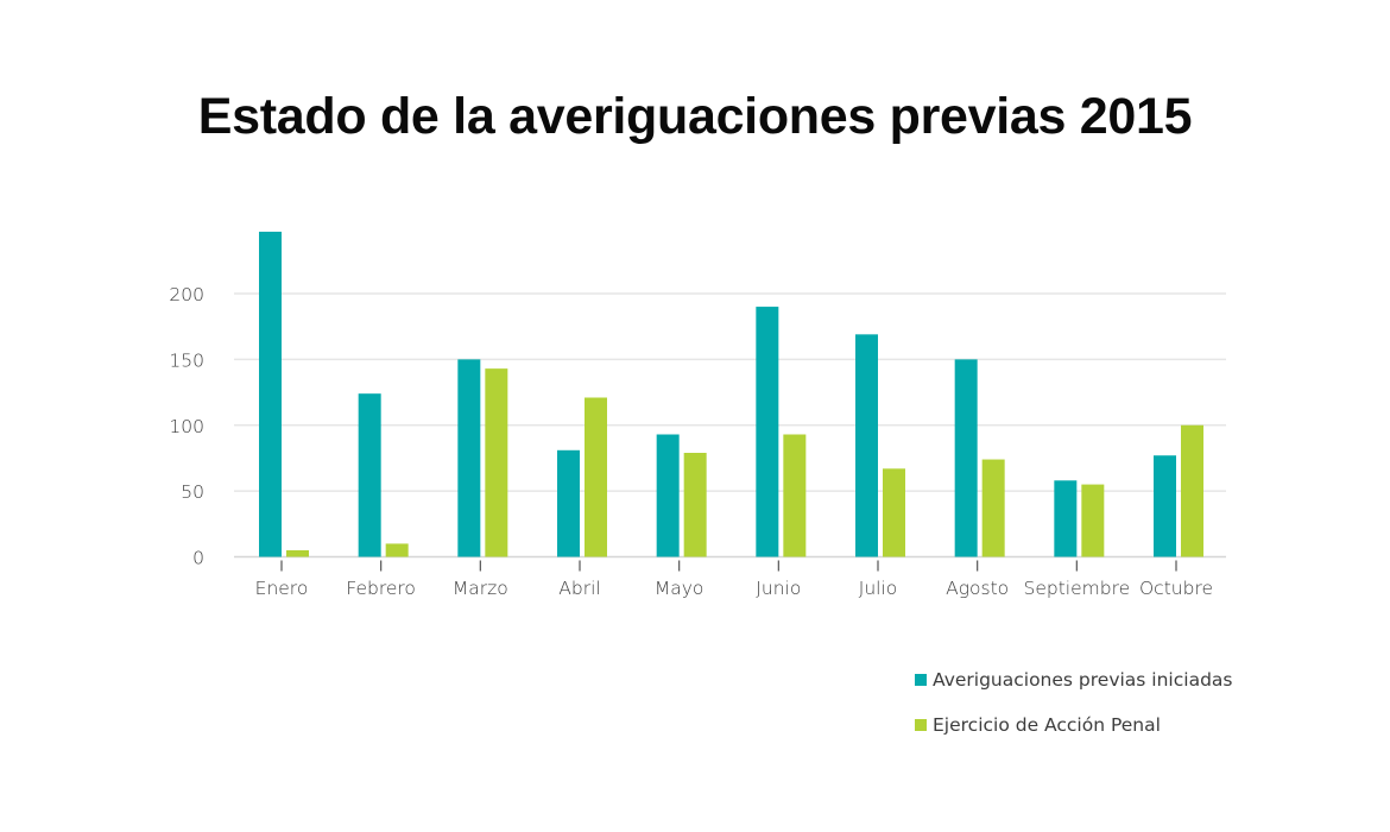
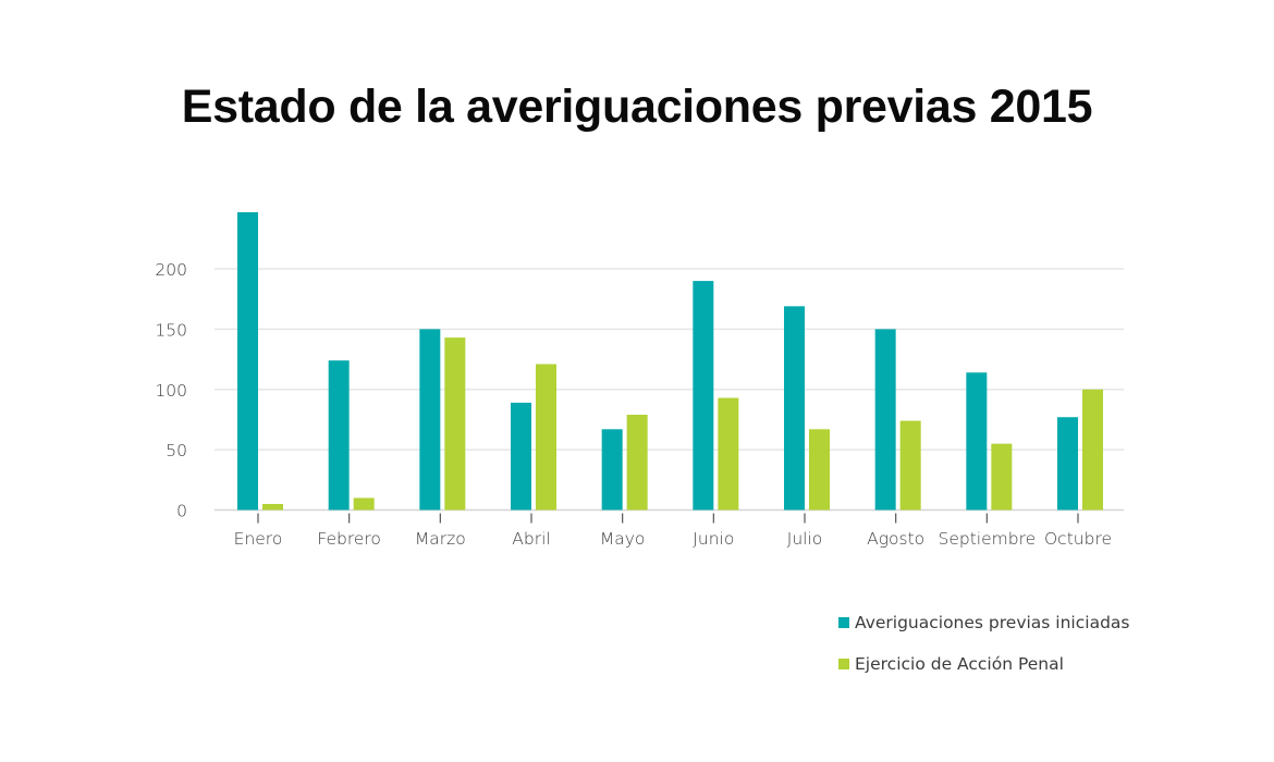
Averiguaciones previas iniciadas/Abril: 81 -> 89
Averiguaciones previas iniciadas/Mayo: 93 -> 67
Averiguaciones previas iniciadas/Septiembre: 58 -> 114
